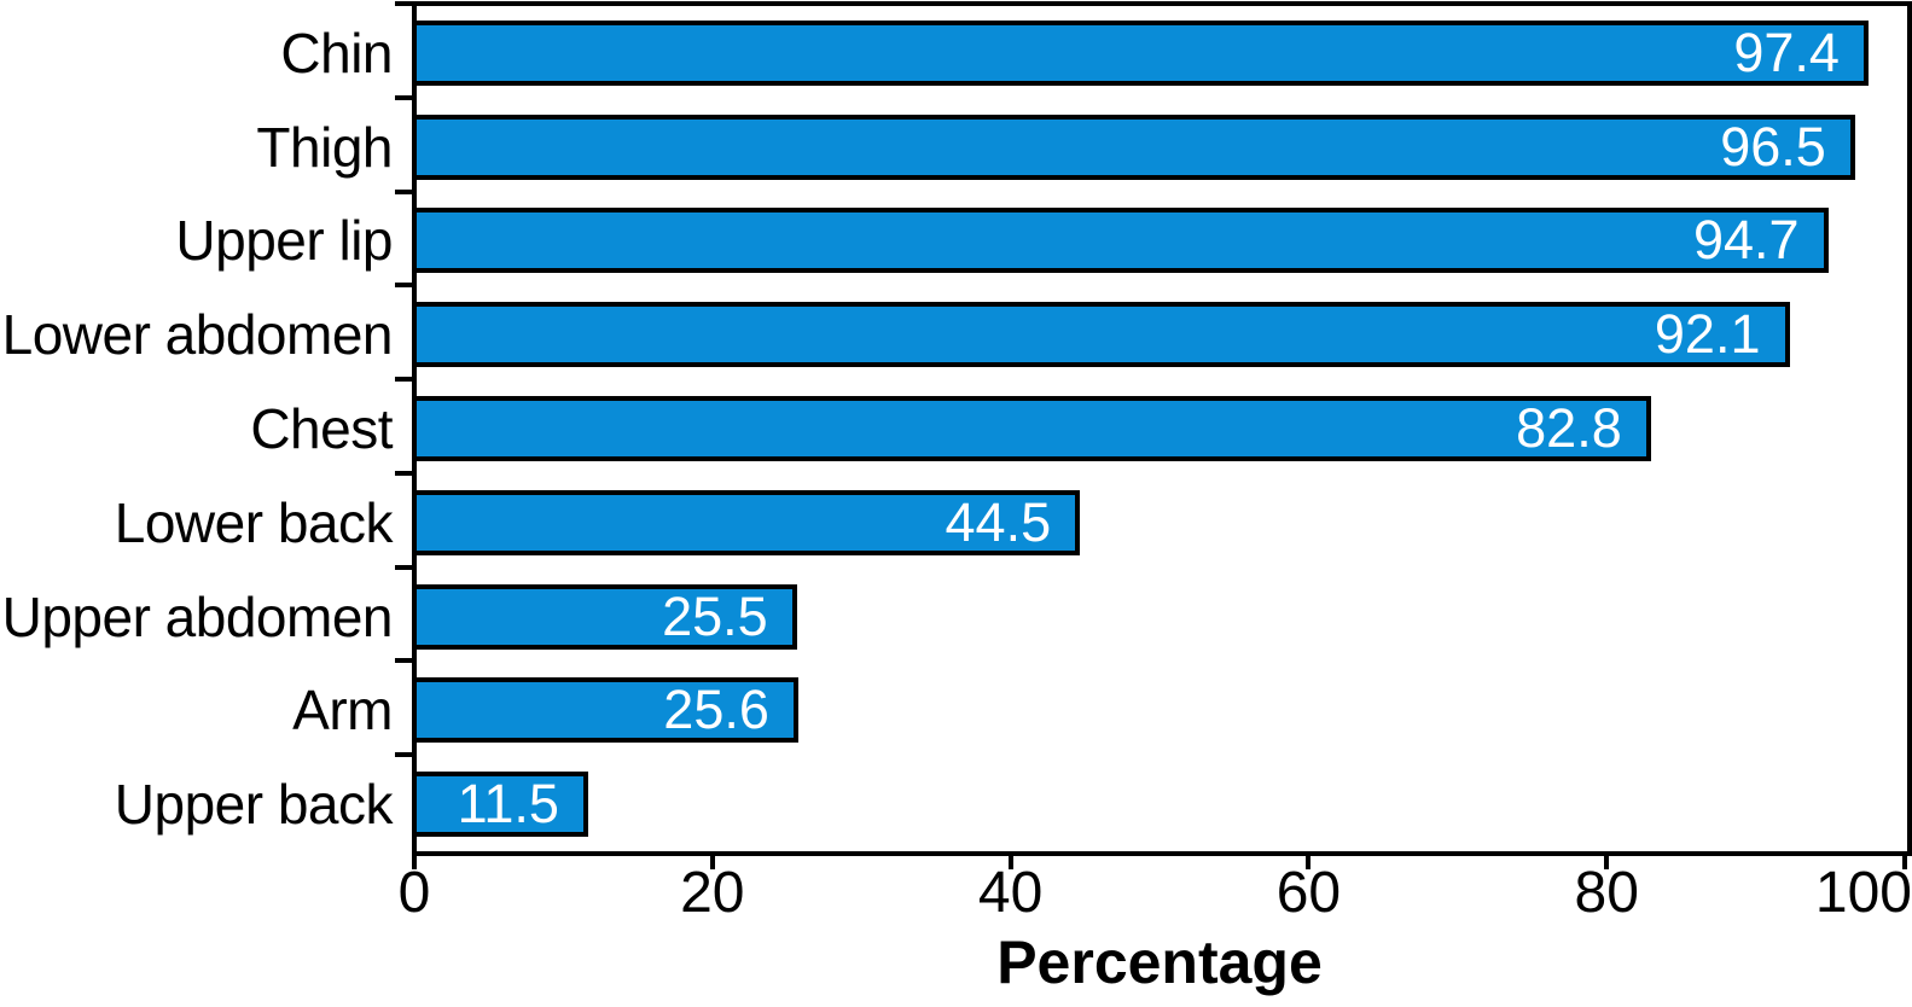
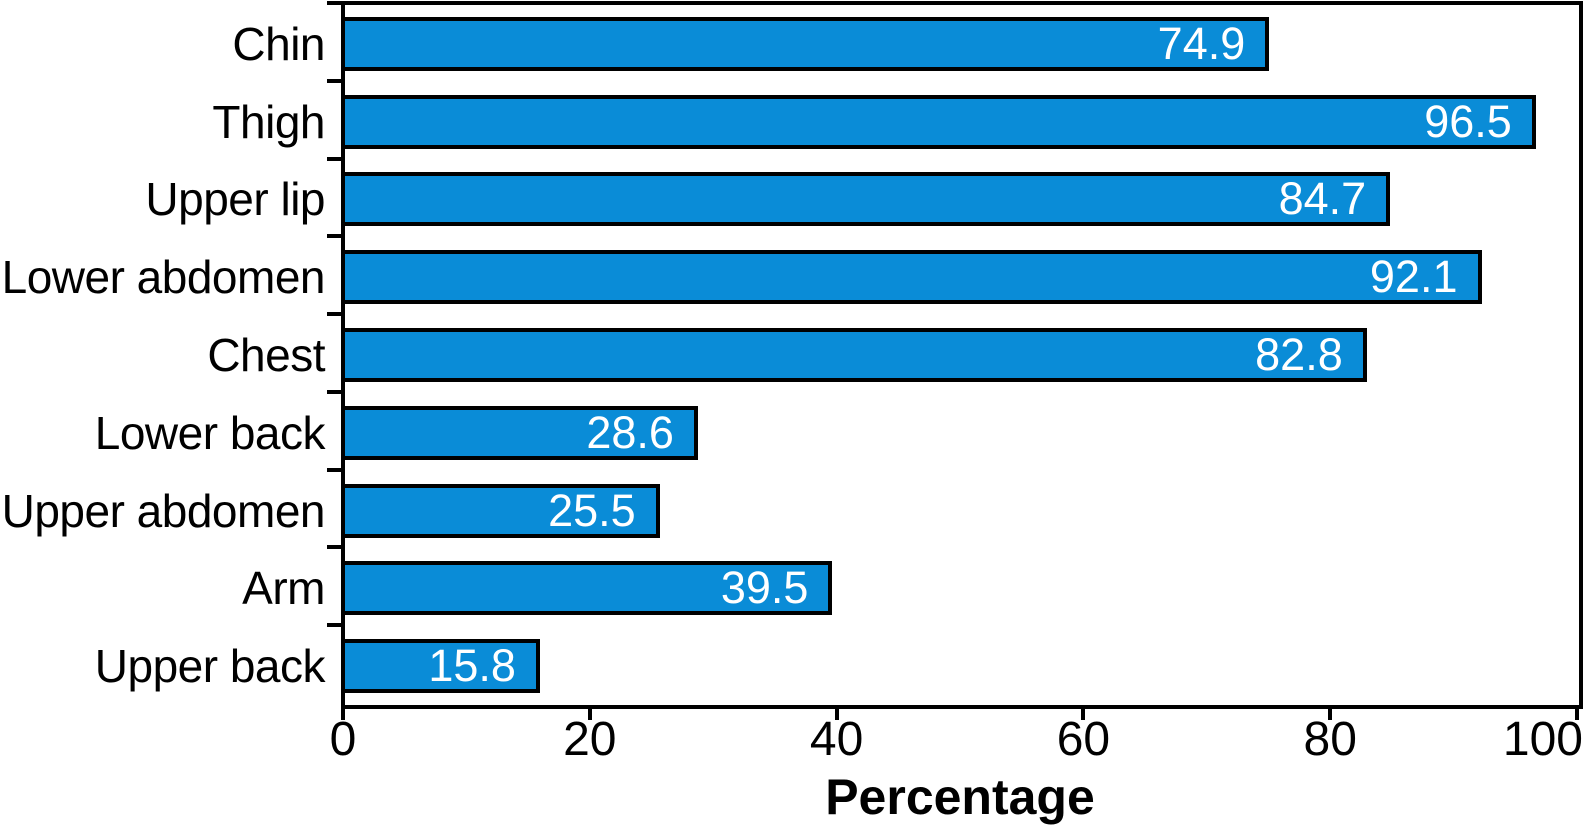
Chin: 97.4 -> 74.9
Upper lip: 94.7 -> 84.7
Lower back: 44.5 -> 28.6
Arm: 25.6 -> 39.5
Upper back: 11.5 -> 15.8
